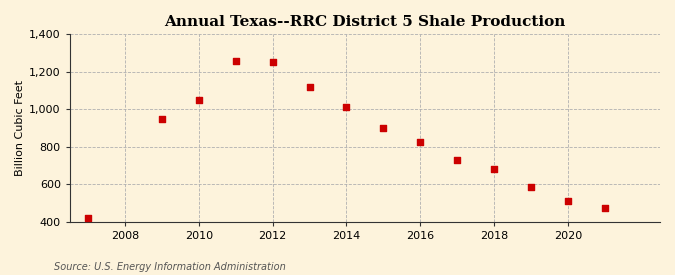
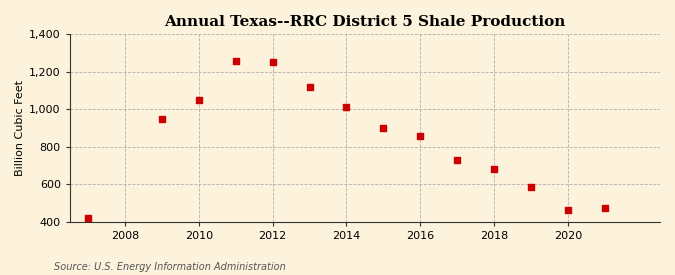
2016: 820 -> 860
2020: 510 -> 460
